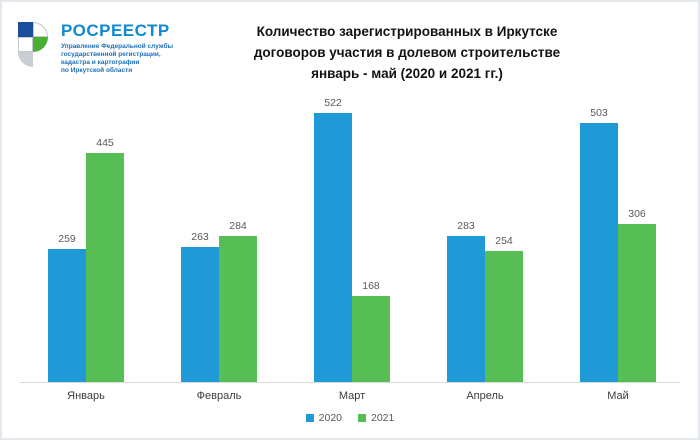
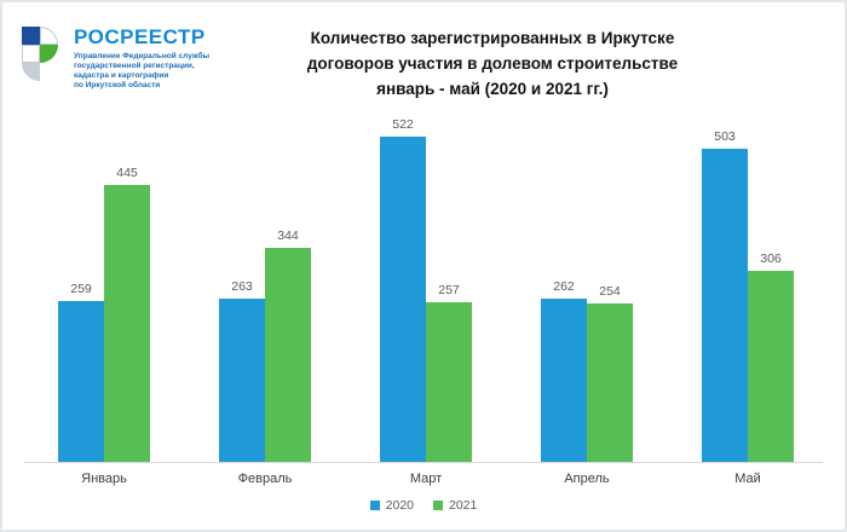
2021/Февраль: 284 -> 344
2021/Март: 168 -> 257
2020/Апрель: 283 -> 262
